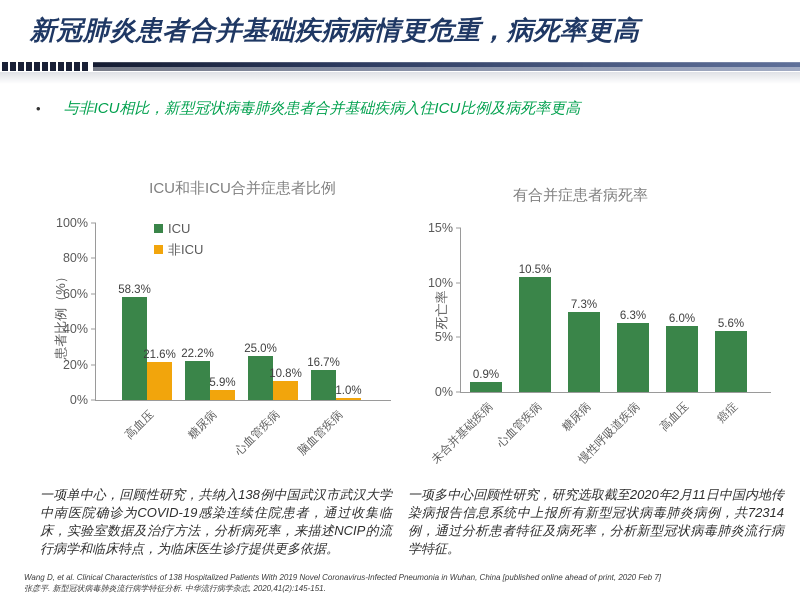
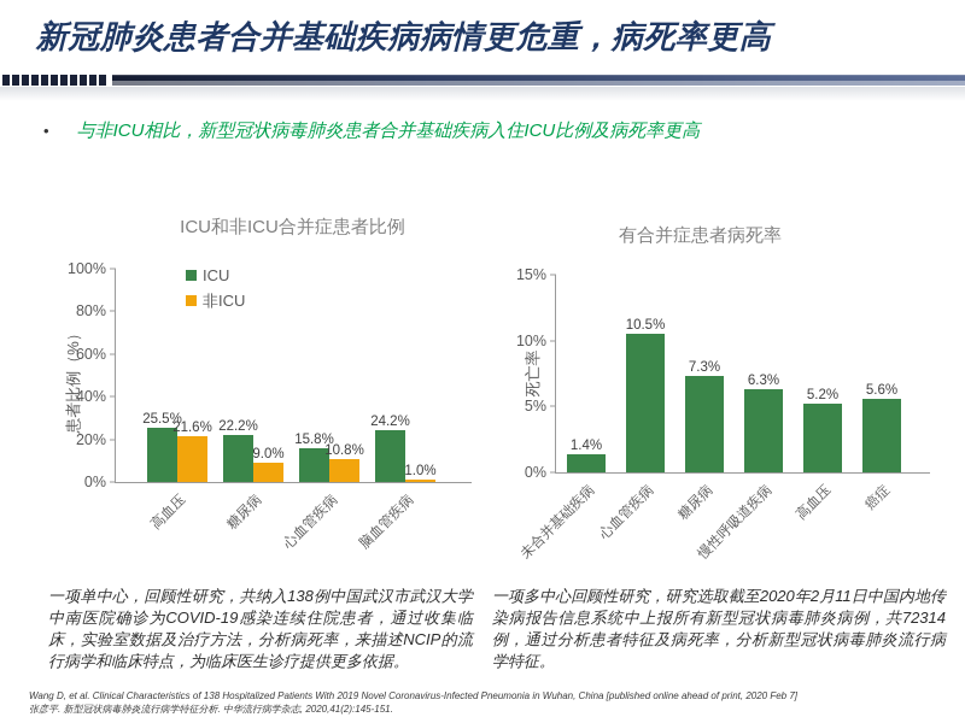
ICU和非ICU合并症患者比例/ICU/高血压: 58.3% -> 25.5%
ICU和非ICU合并症患者比例/非ICU/糖尿病: 5.9% -> 9.0%
ICU和非ICU合并症患者比例/ICU/心血管疾病: 25.0% -> 15.8%
ICU和非ICU合并症患者比例/ICU/脑血管疾病: 16.7% -> 24.2%
有合并症患者病死率/未合并基础疾病: 0.9% -> 1.4%
有合并症患者病死率/高血压: 6.0% -> 5.2%
